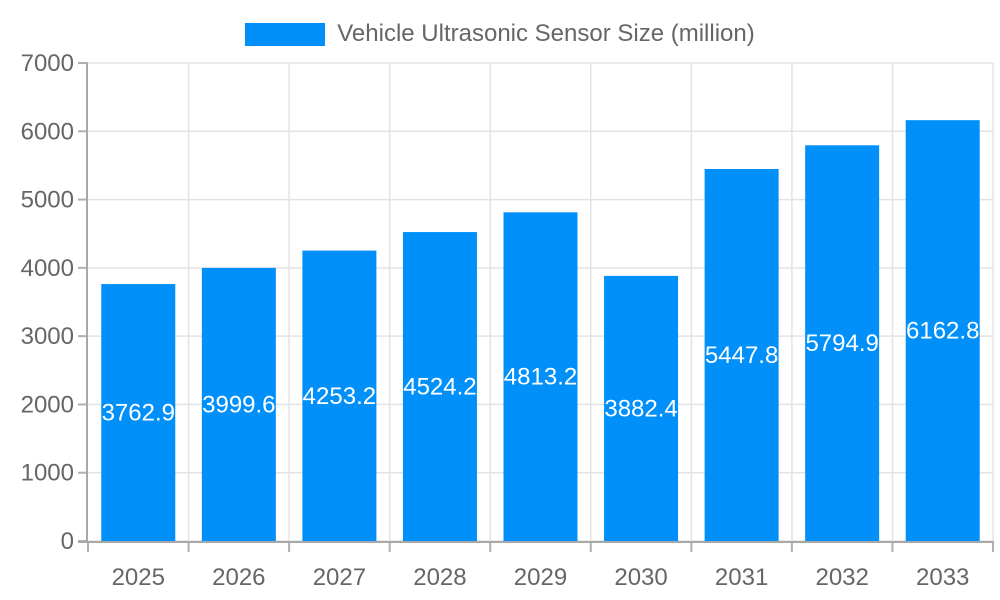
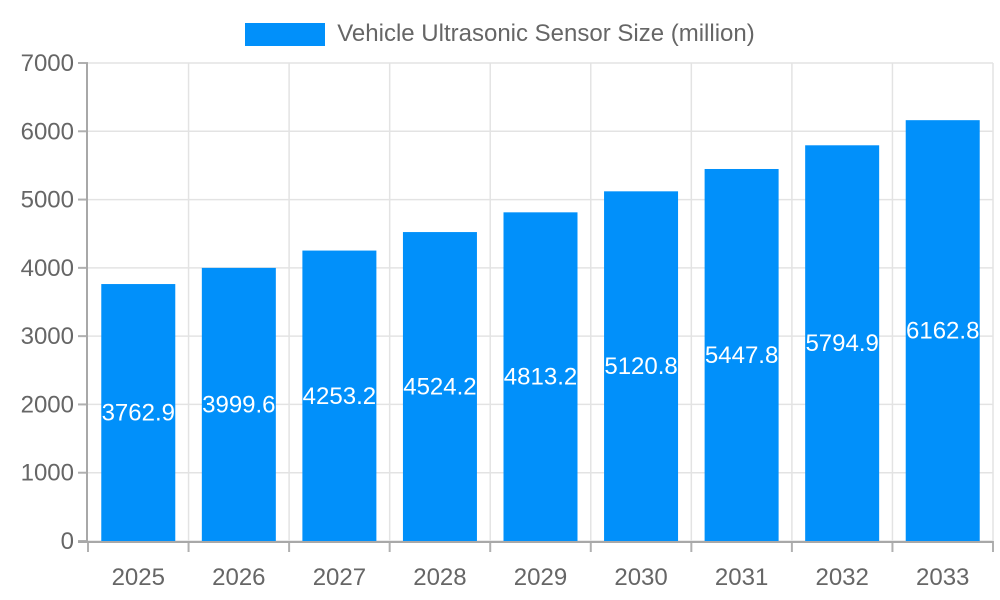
2030: 3882.4 -> 5120.8
